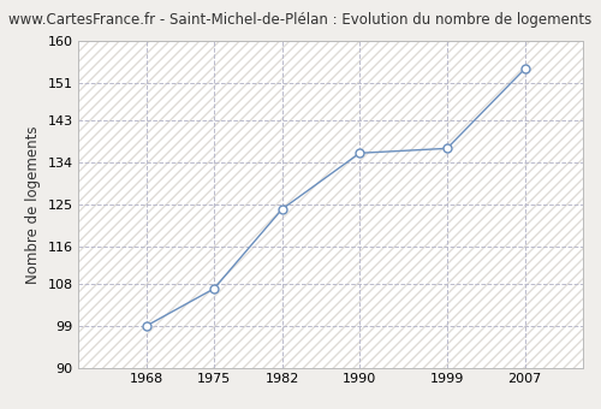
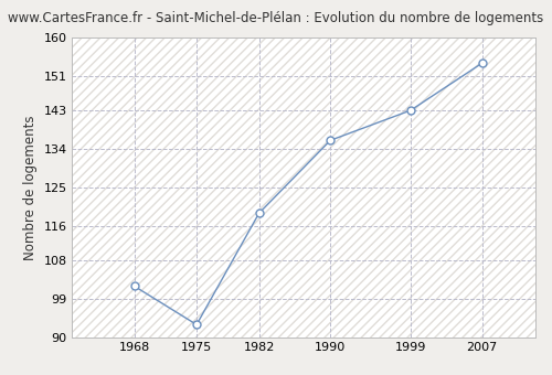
1968: 99 -> 102
1975: 107 -> 93
1982: 124 -> 119
1999: 137 -> 143
